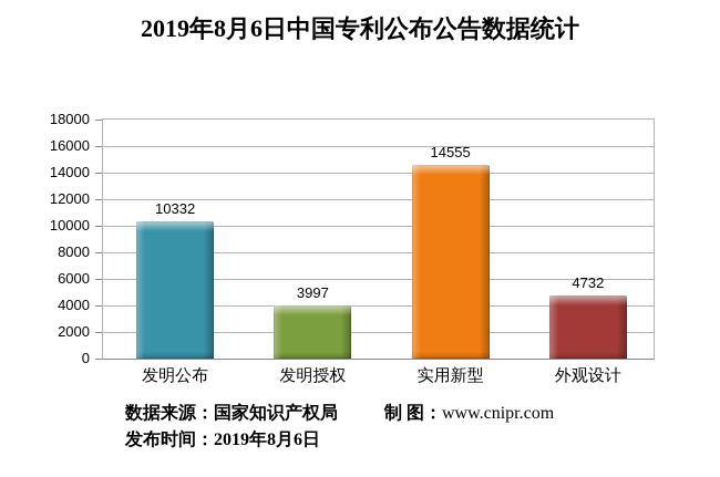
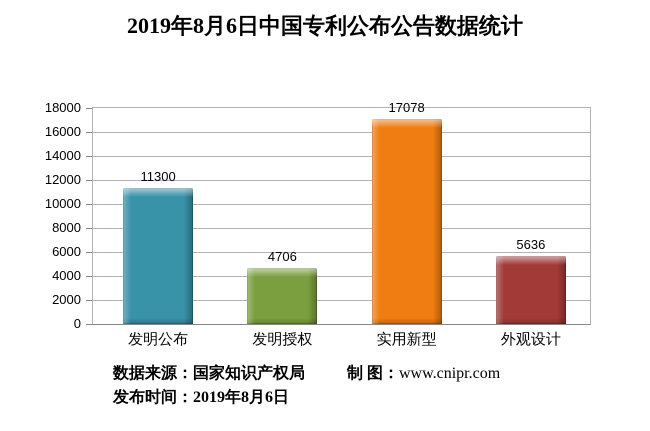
发明公布: 10332 -> 11300
发明授权: 3997 -> 4706
实用新型: 14555 -> 17078
外观设计: 4732 -> 5636
